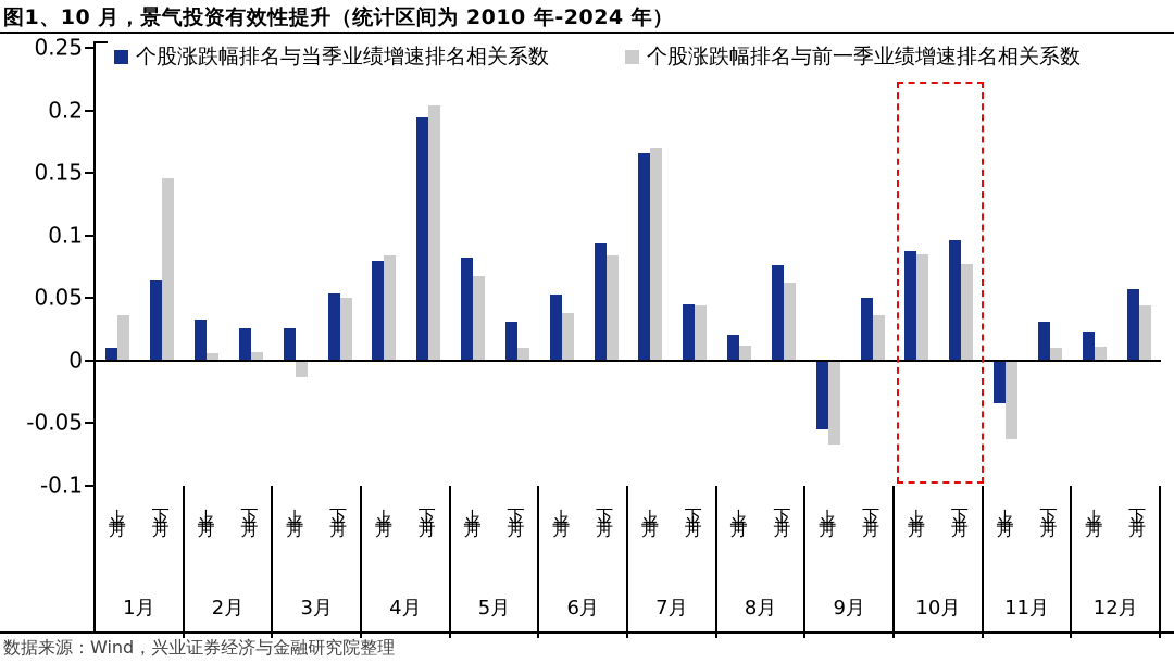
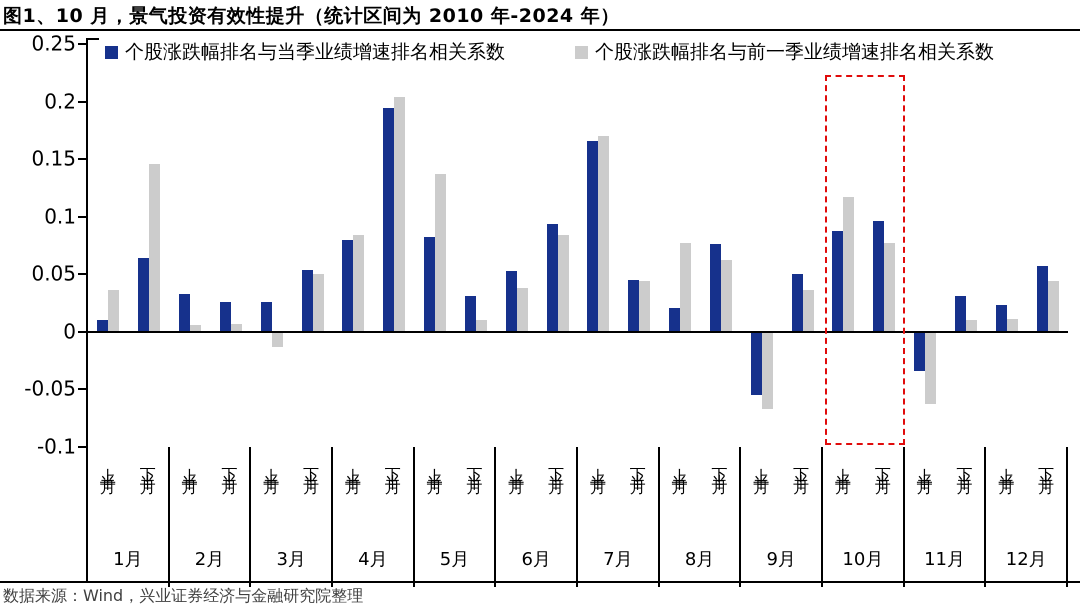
个股涨跌幅排名与前一季业绩增速排名相关系数/5月上半月: 0.068 -> 0.137
个股涨跌幅排名与前一季业绩增速排名相关系数/8月上半月: 0.012 -> 0.077
个股涨跌幅排名与前一季业绩增速排名相关系数/10月上半月: 0.085 -> 0.117
